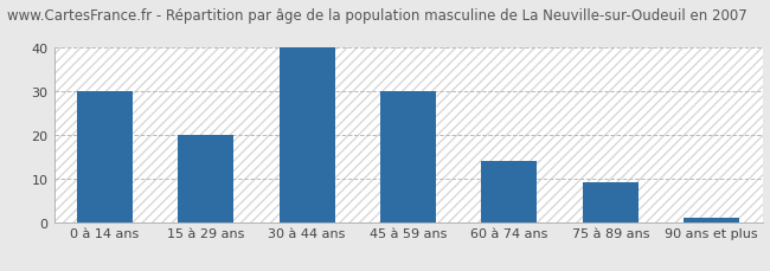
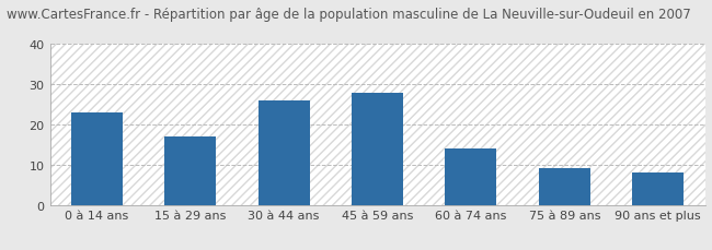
0 à 14 ans: 30 -> 23
15 à 29 ans: 20 -> 17
30 à 44 ans: 40 -> 26
45 à 59 ans: 30 -> 28
90 ans et plus: 1 -> 8
